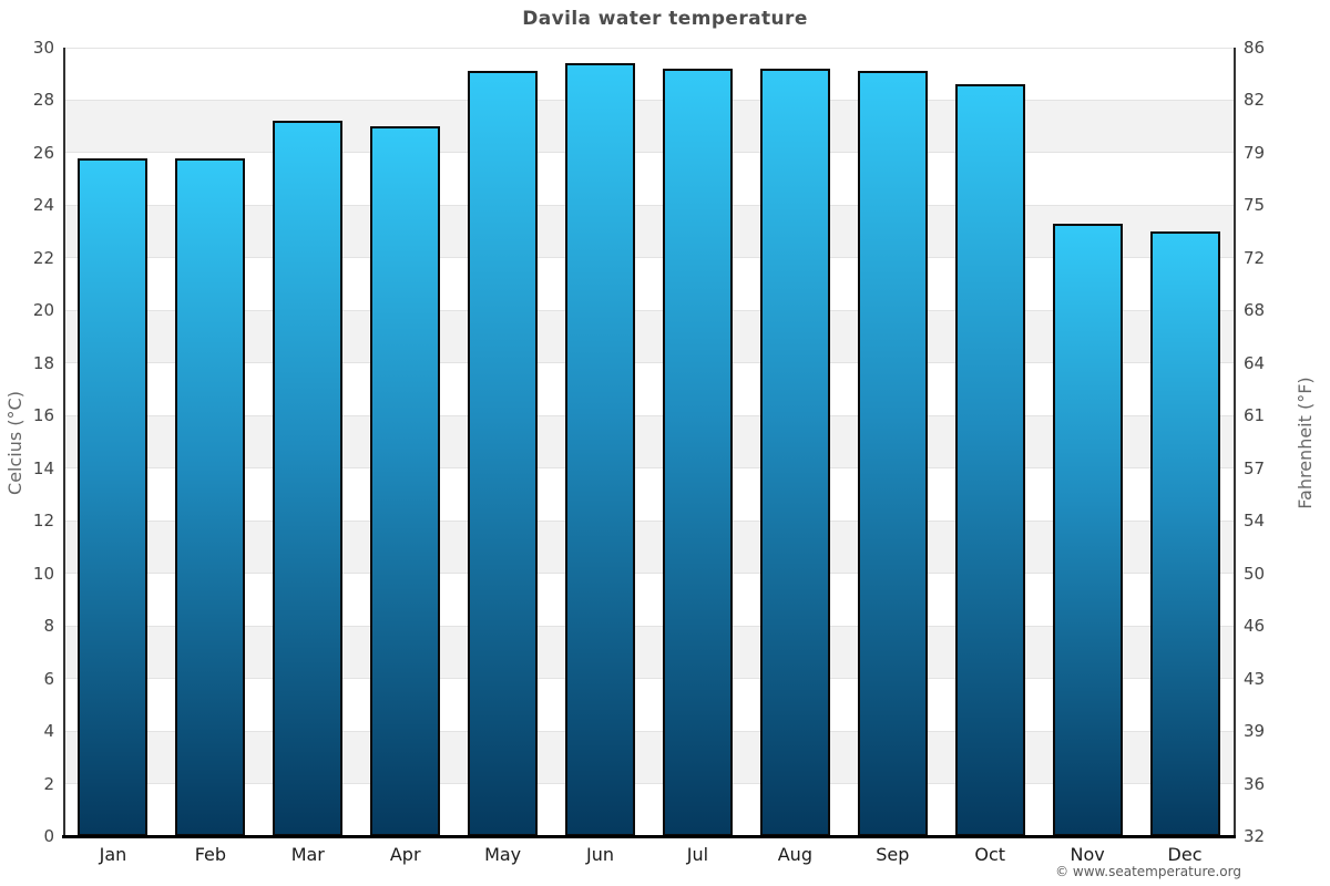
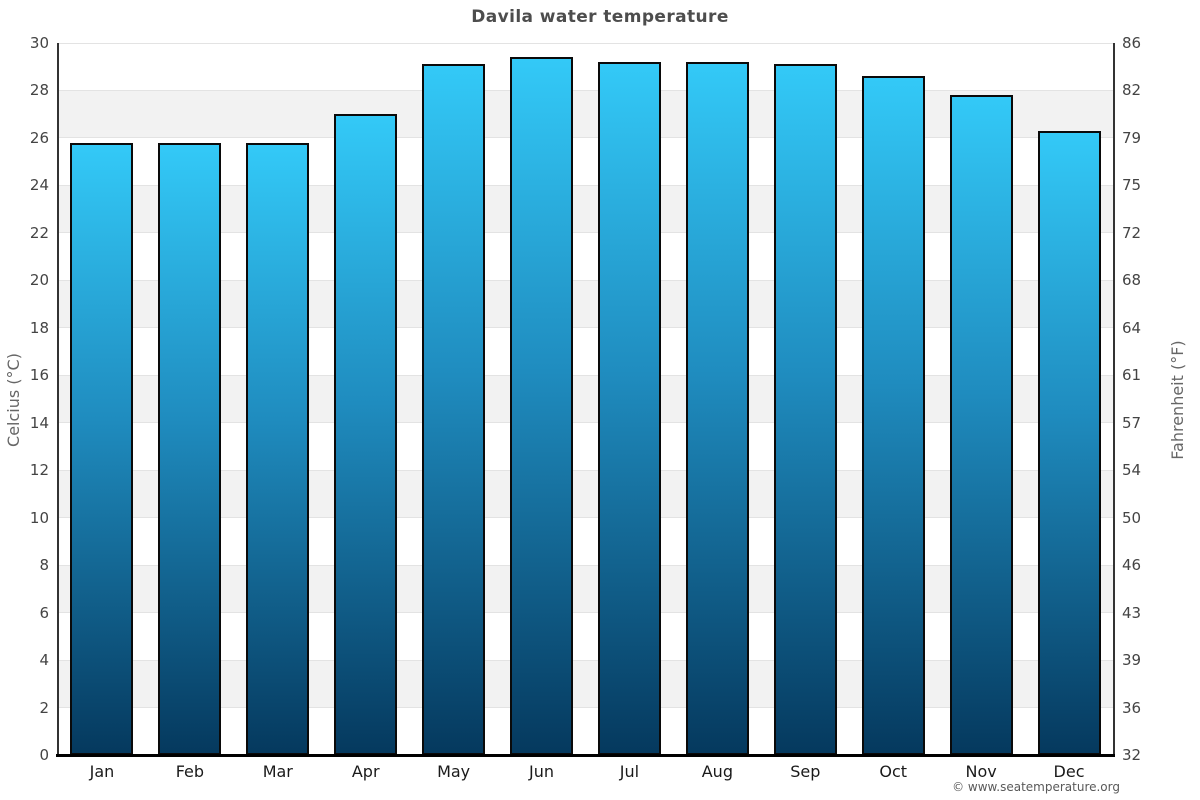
Mar: 27.2 -> 25.8
Nov: 23.3 -> 27.8
Dec: 23.0 -> 26.3
